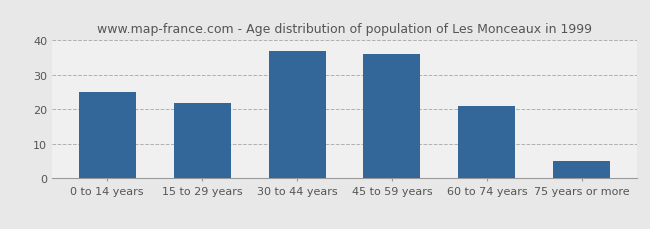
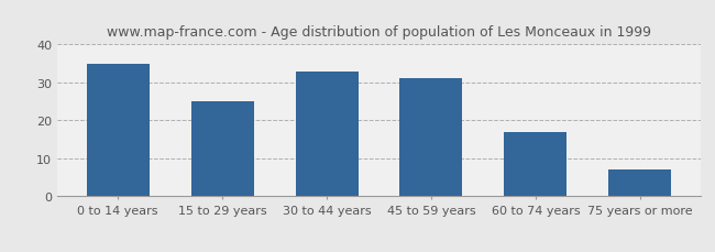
0 to 14 years: 25 -> 35
15 to 29 years: 22 -> 25
30 to 44 years: 37 -> 33
45 to 59 years: 36 -> 31
60 to 74 years: 21 -> 17
75 years or more: 5 -> 7
